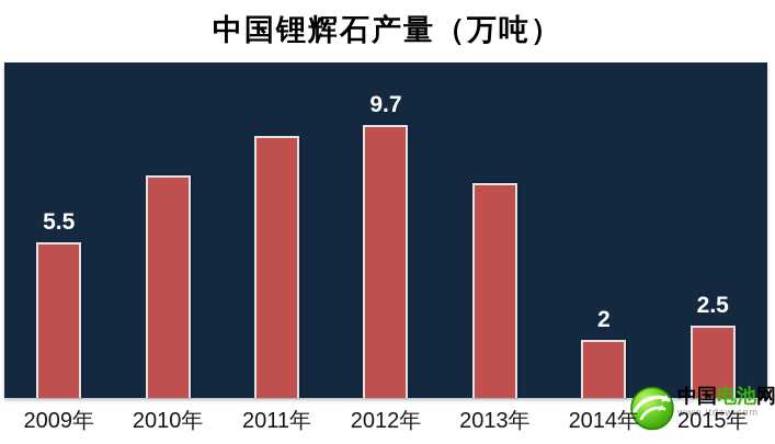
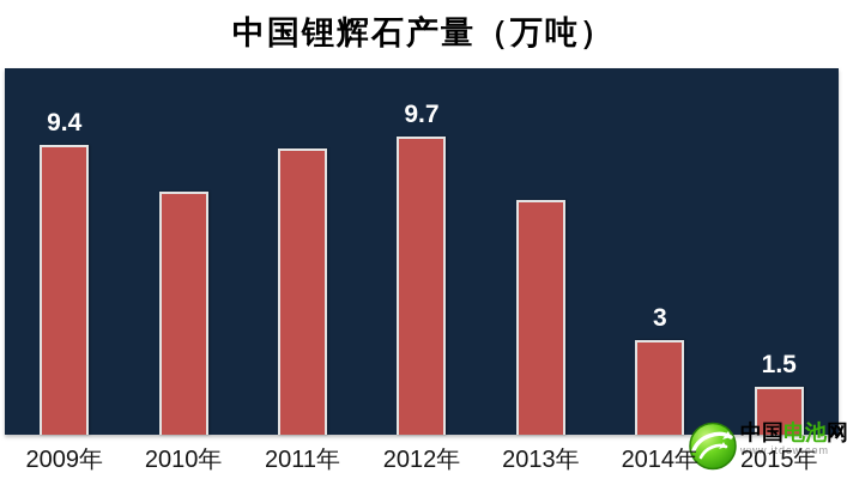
2009年: 5.5 -> 9.4
2014年: 2 -> 3
2015年: 2.5 -> 1.5
